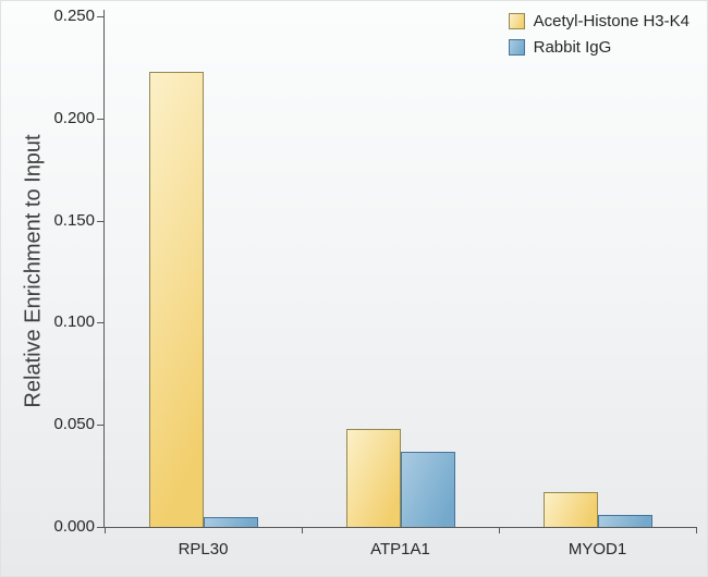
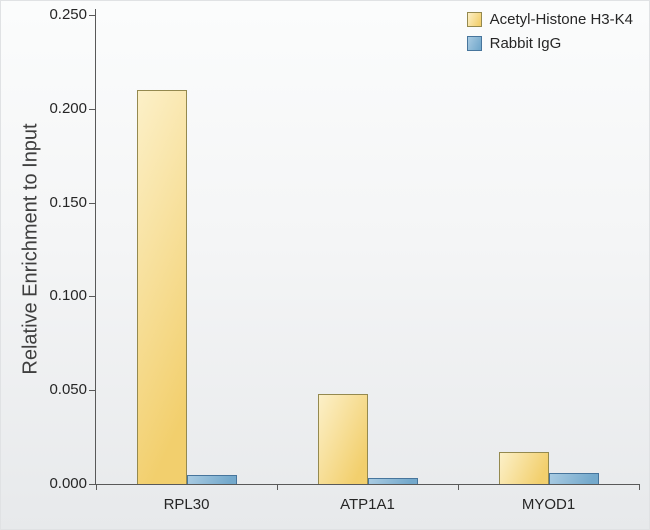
Acetyl-Histone H3-K4/RPL30: 0.223 -> 0.210
Rabbit IgG/ATP1A1: 0.037 -> 0.003
